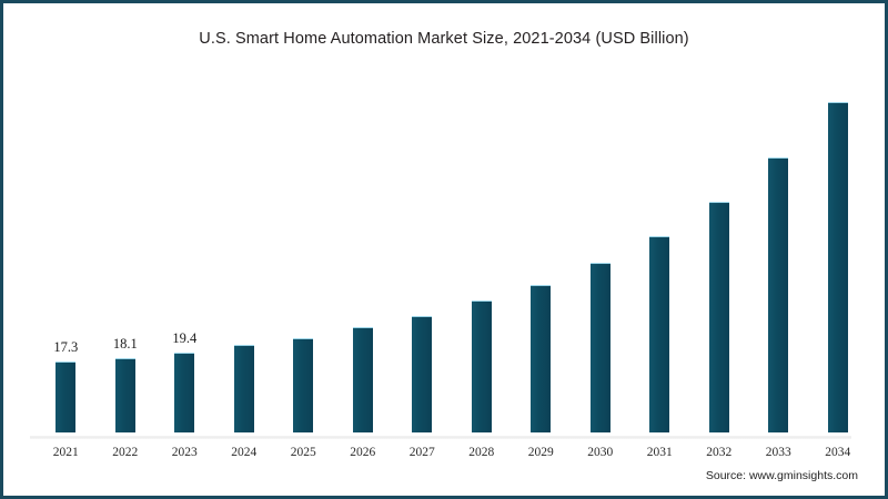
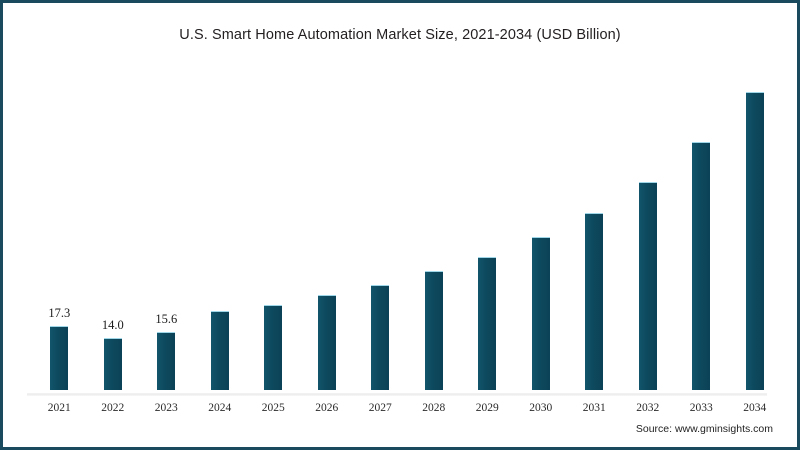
2022: 18.1 -> 14.0
2023: 19.4 -> 15.6
